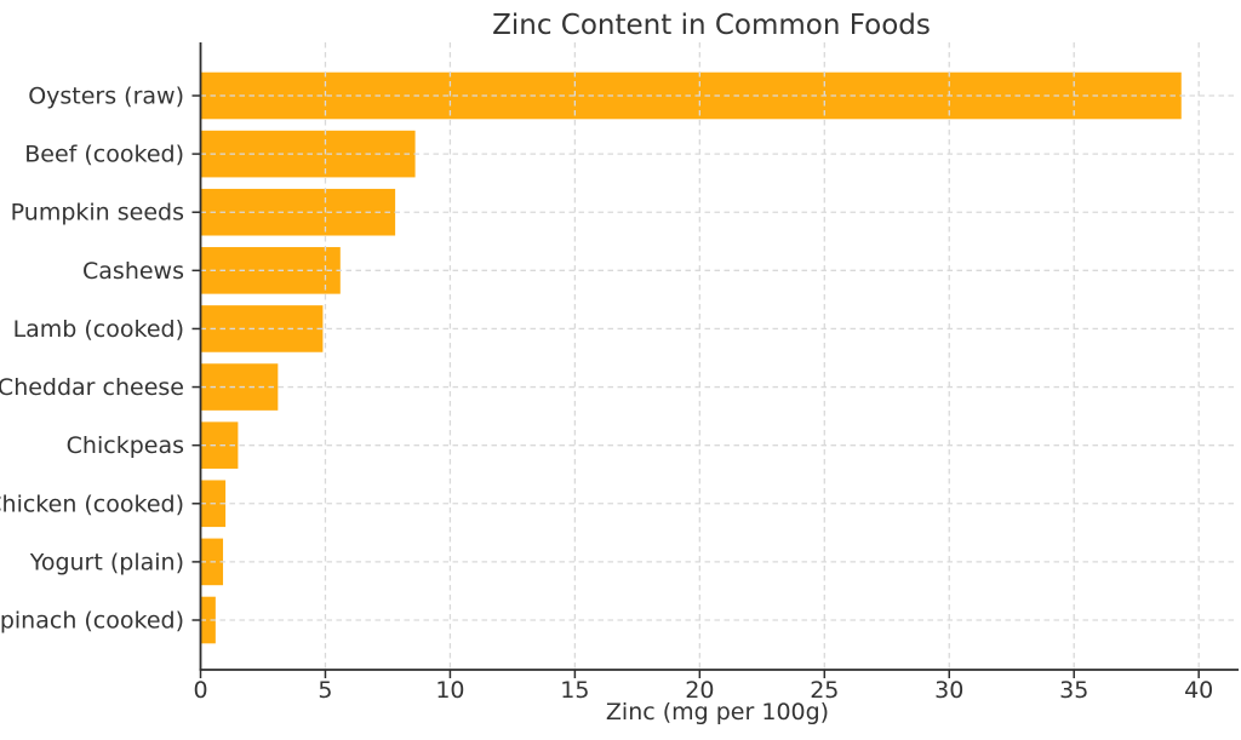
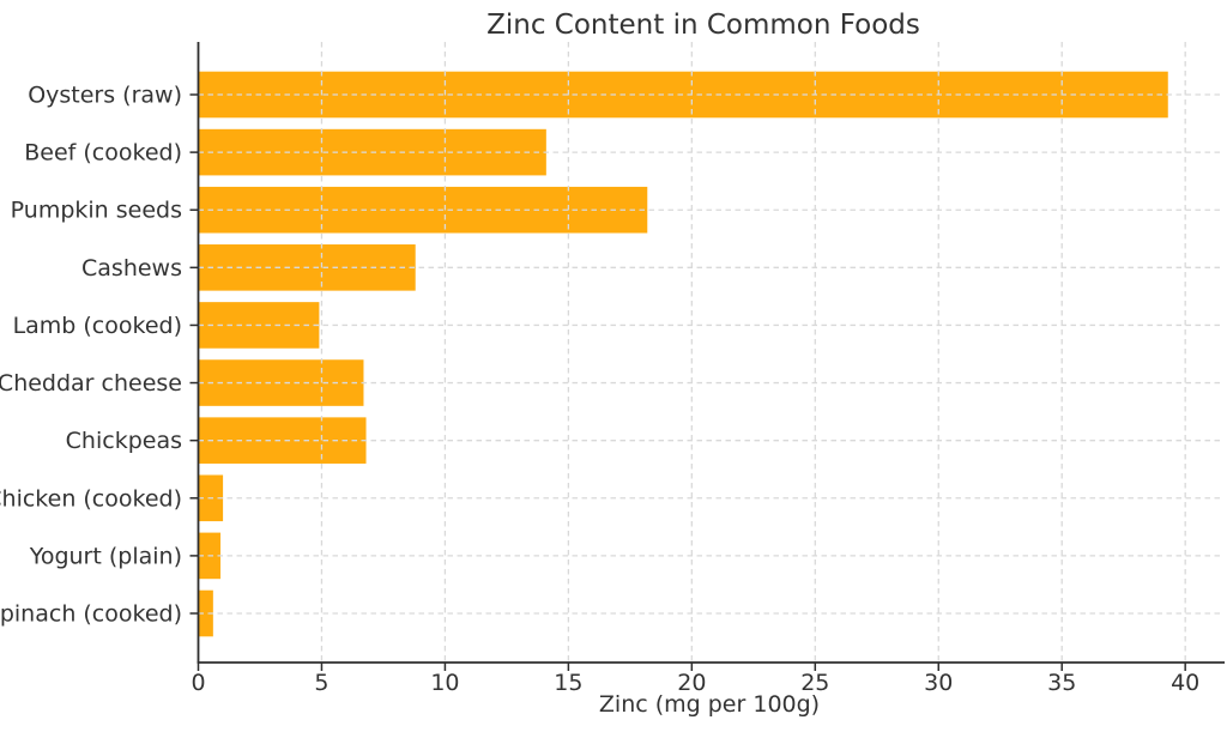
Beef (cooked): 8.6 -> 14.1
Pumpkin seeds: 7.8 -> 18.2
Cashews: 5.6 -> 8.8
Cheddar cheese: 3.1 -> 6.7
Chickpeas: 1.5 -> 6.8
